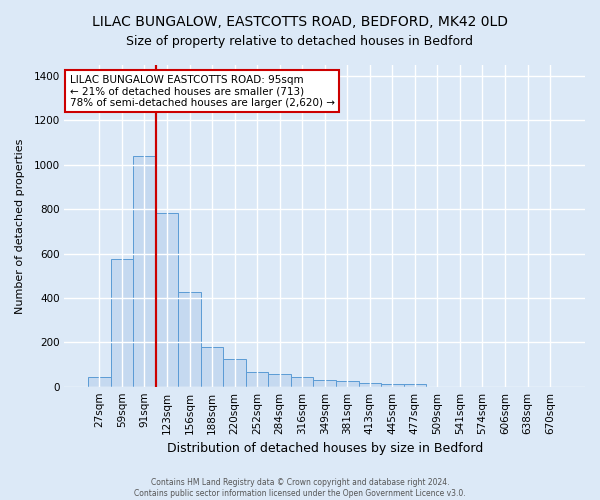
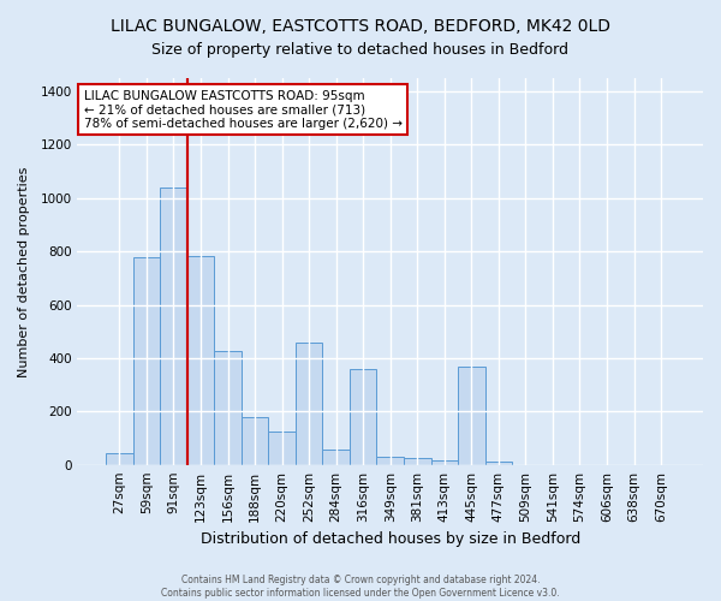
59sqm: 575 -> 780
252sqm: 65 -> 460
316sqm: 45 -> 360
445sqm: 10 -> 370
